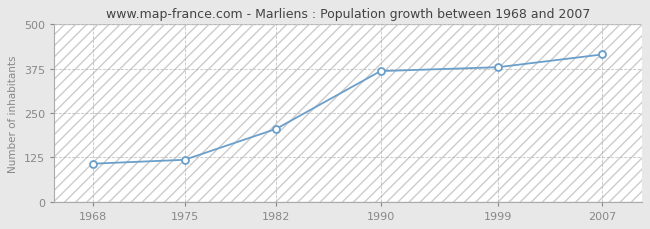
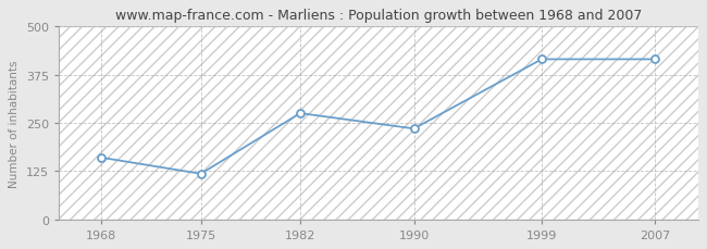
1968: 107 -> 160
1982: 205 -> 275
1990: 368 -> 235
1999: 379 -> 415
